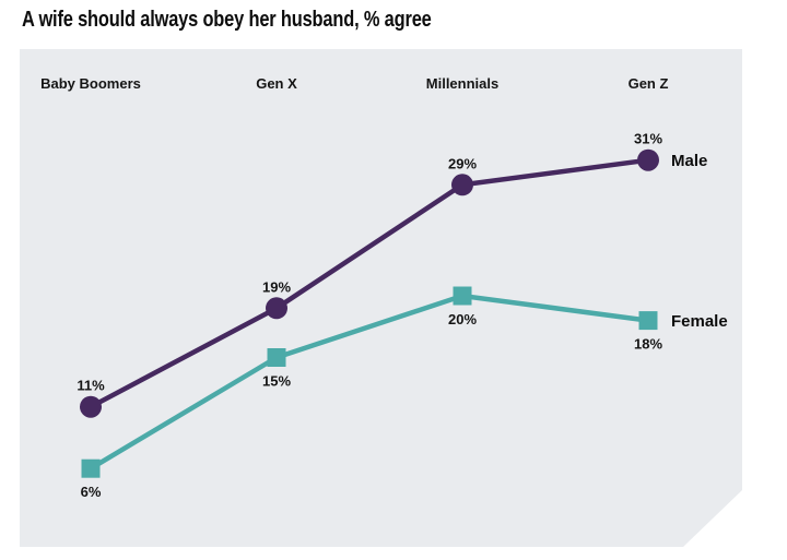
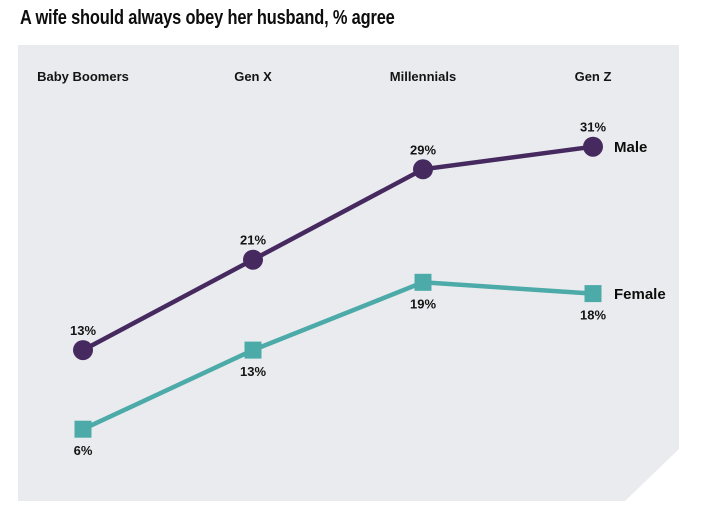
Male/Baby Boomers: 11% -> 13%
Male/Gen X: 19% -> 21%
Female/Gen X: 15% -> 13%
Female/Millennials: 20% -> 19%
